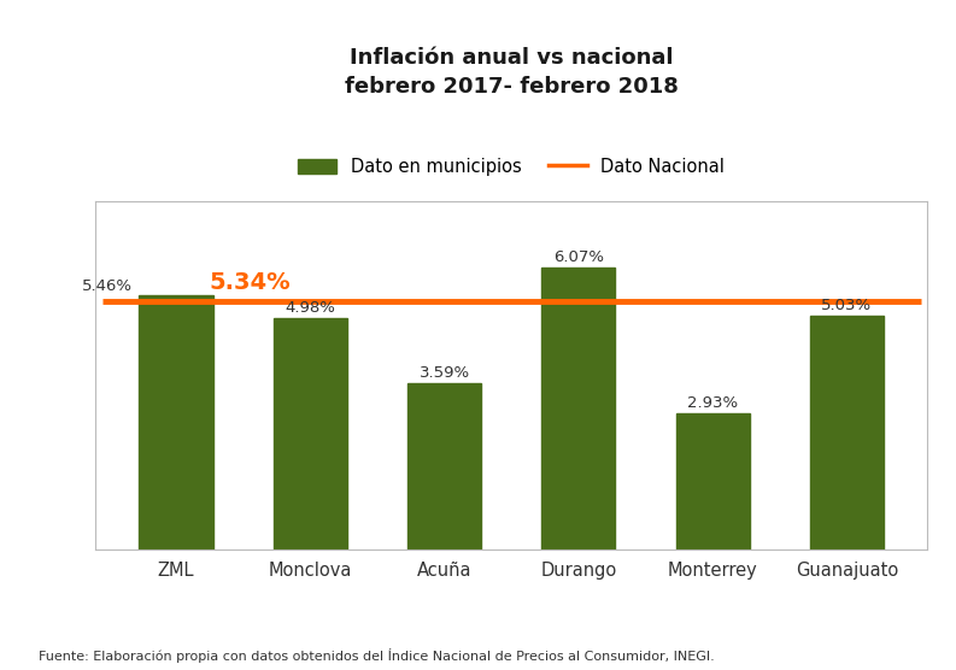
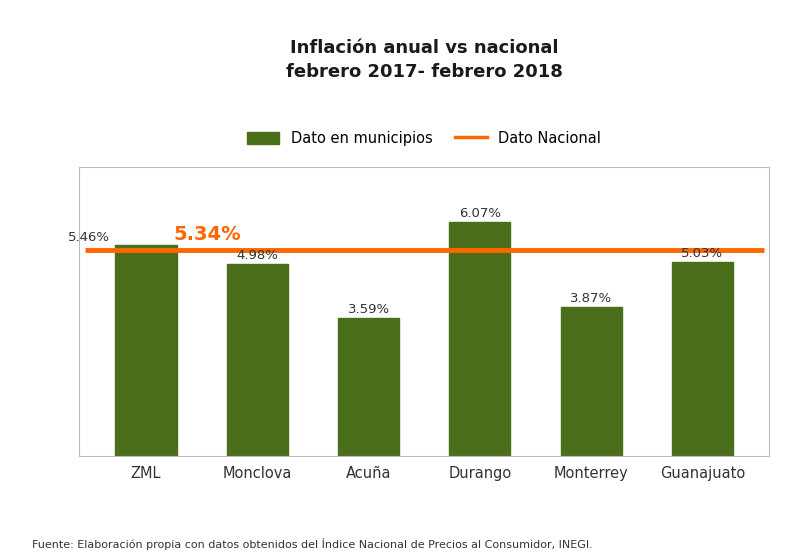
Monterrey: 2.93% -> 3.87%
